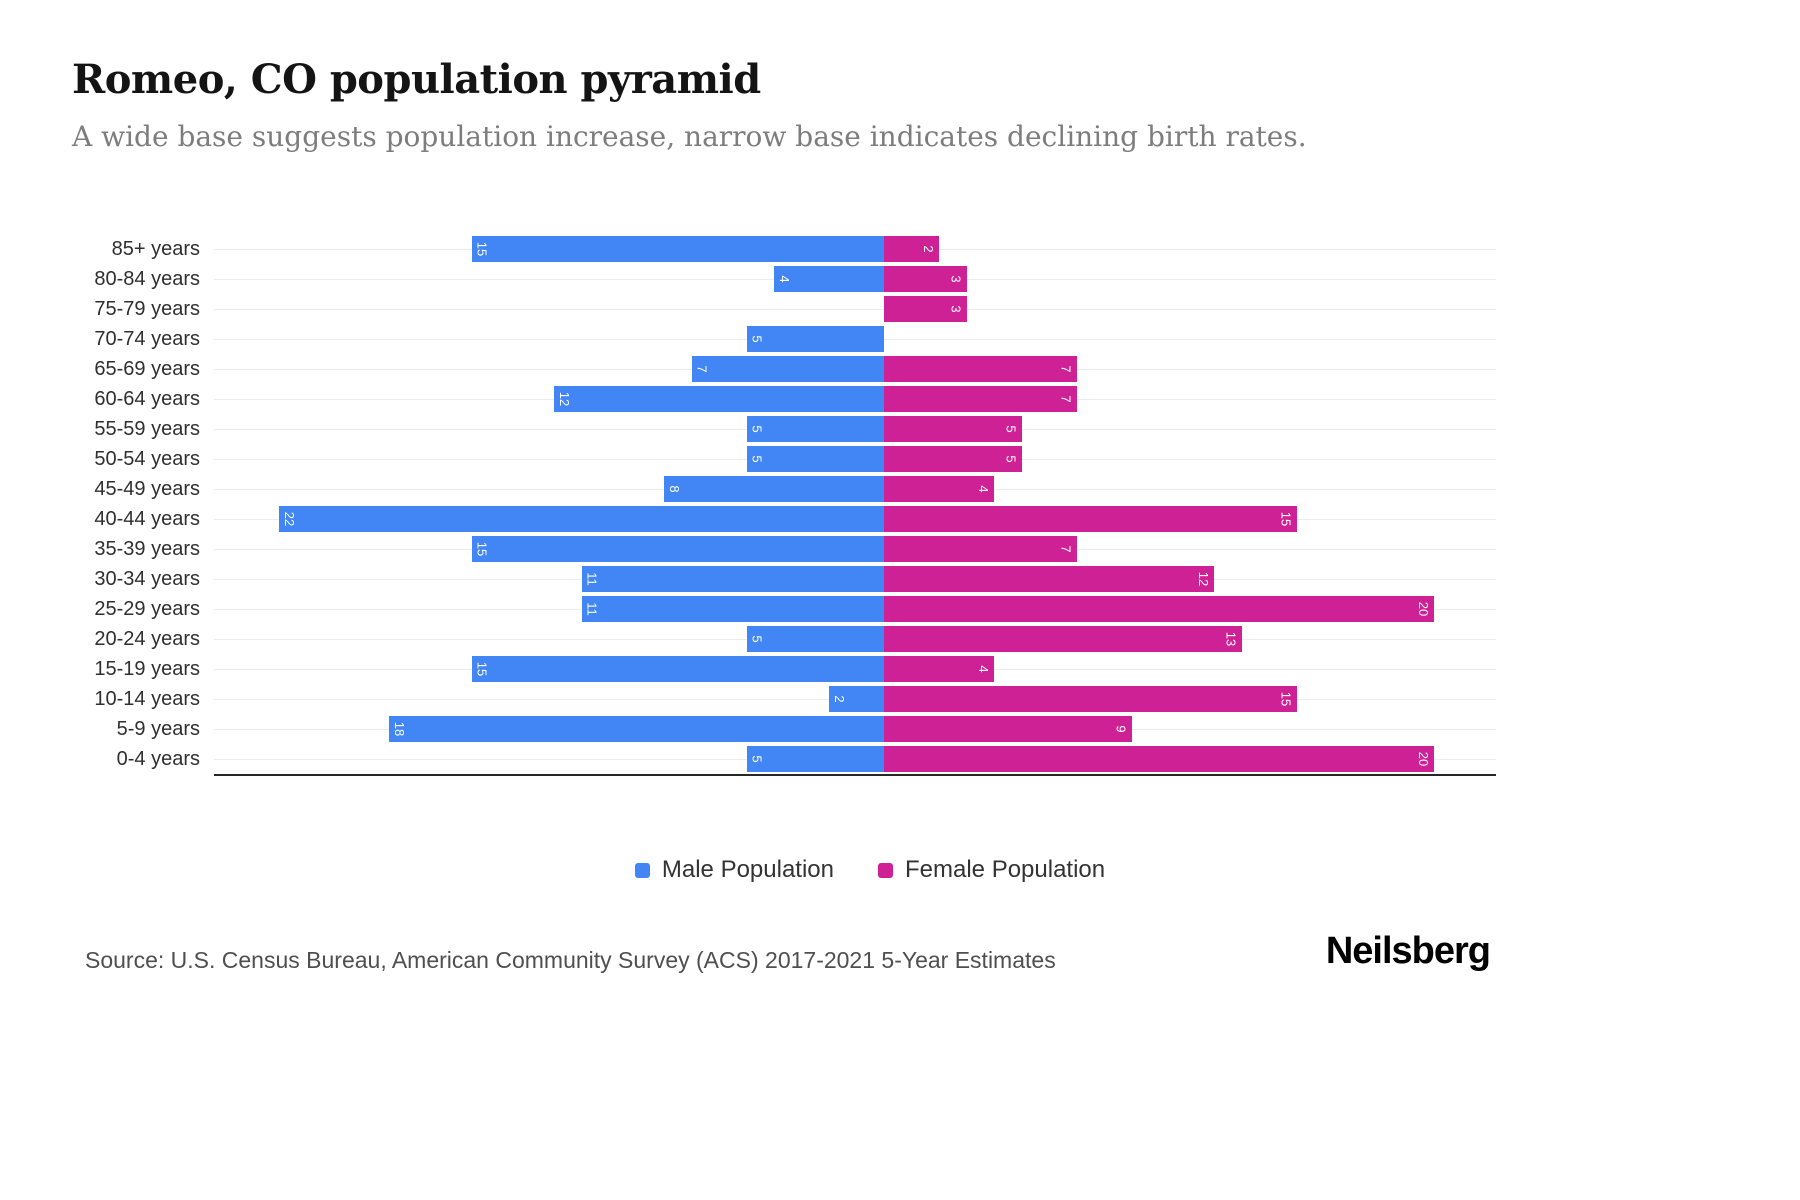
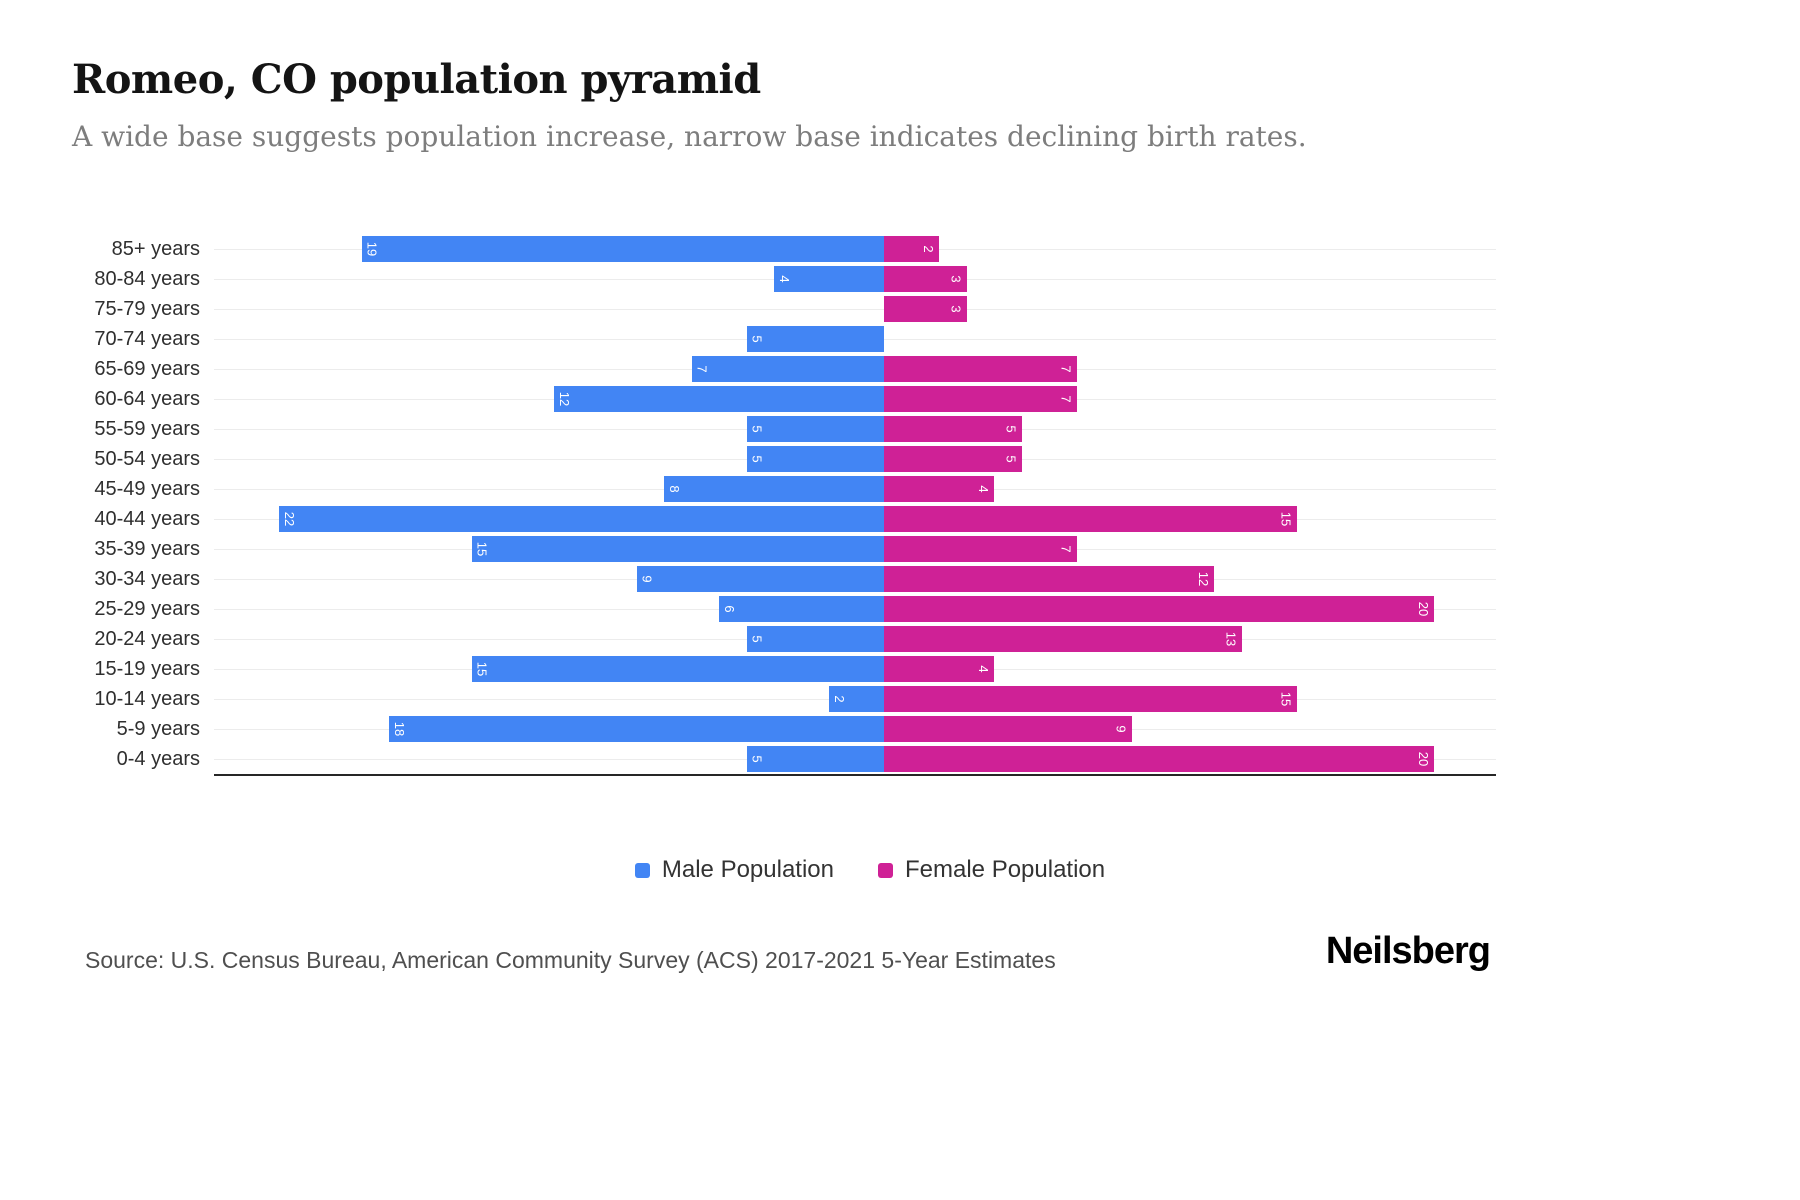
Male Population/85+ years: 15 -> 19
Male Population/30-34 years: 11 -> 9
Male Population/25-29 years: 11 -> 6
